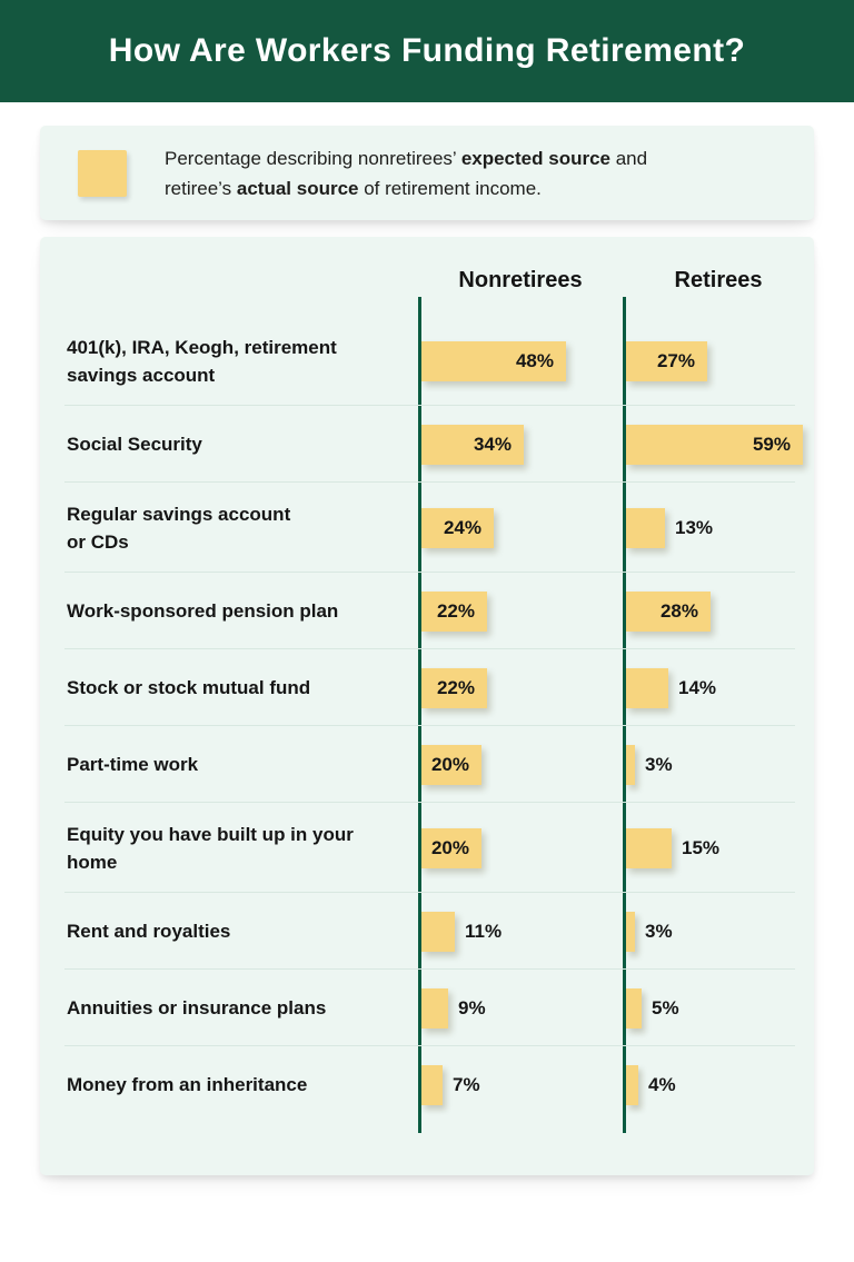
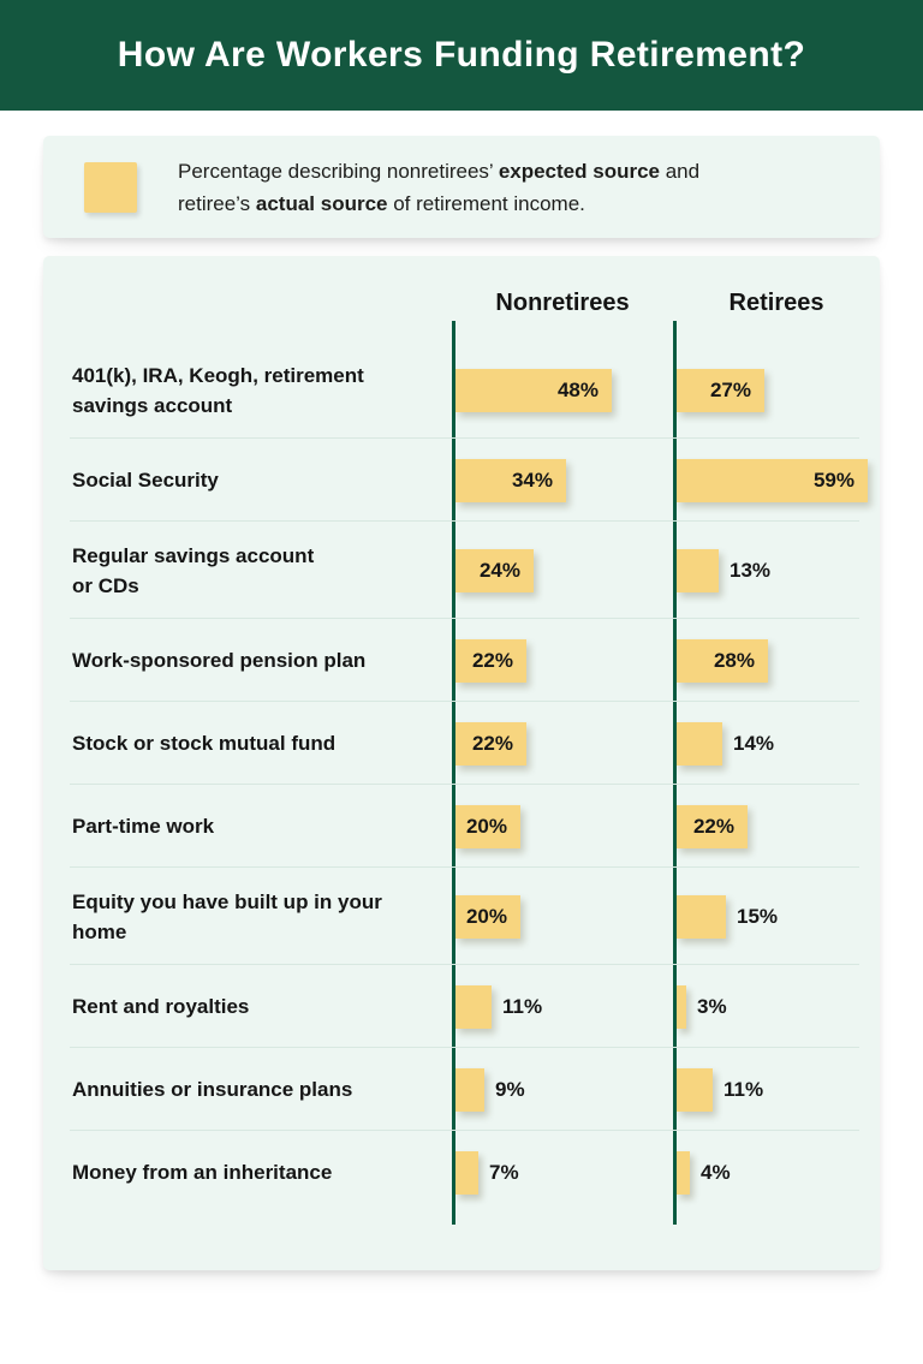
Retirees/Part-time work: 3% -> 22%
Retirees/Annuities or insurance plans: 5% -> 11%
